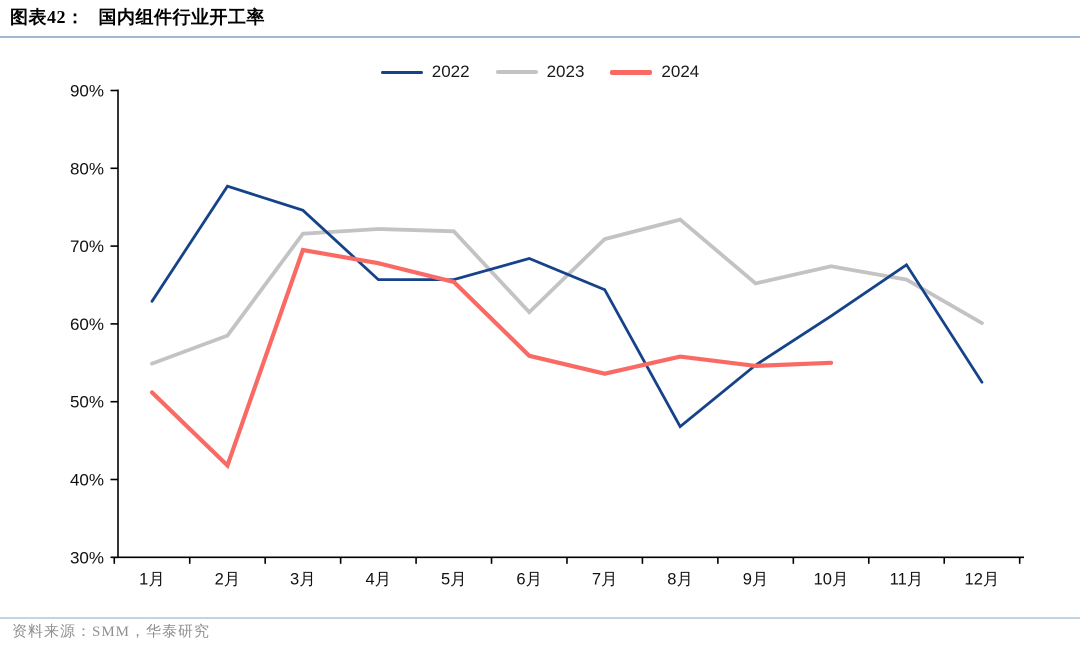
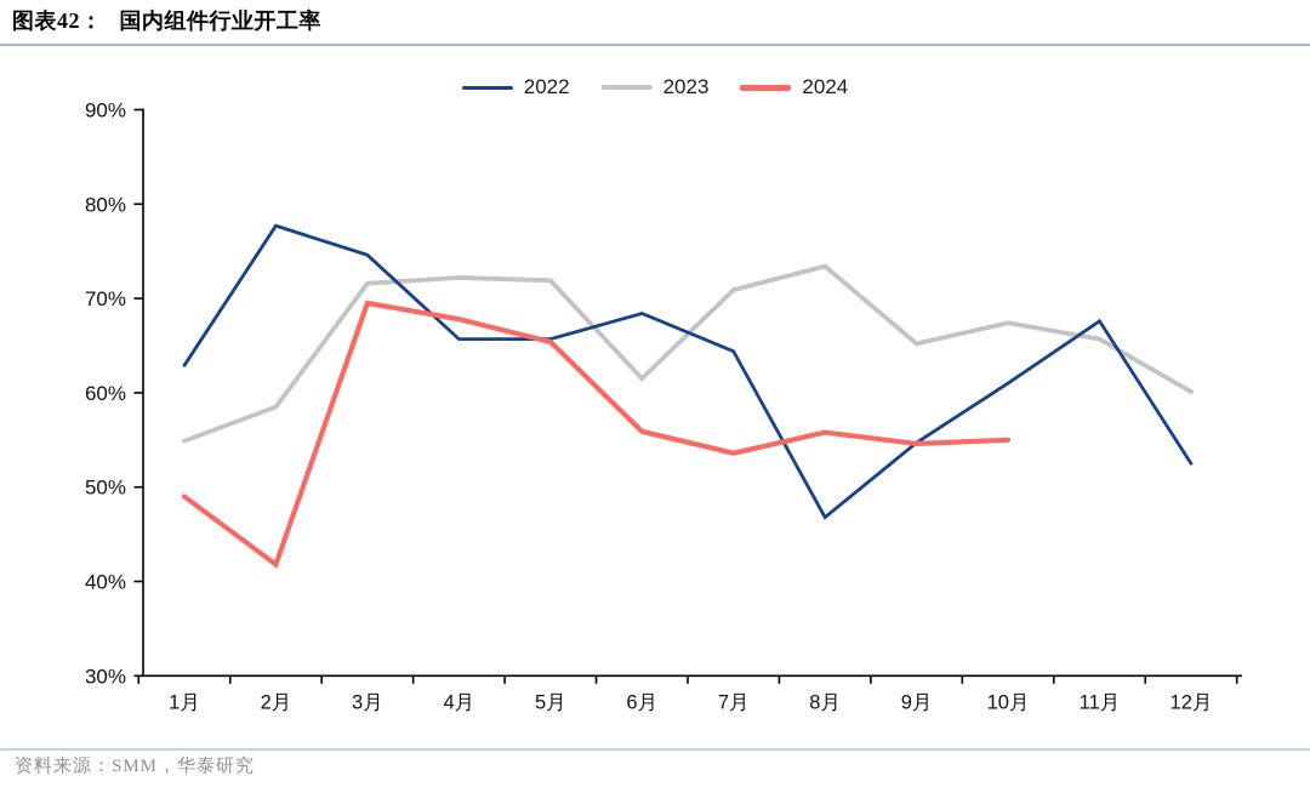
2024/1月: 51% -> 49%
